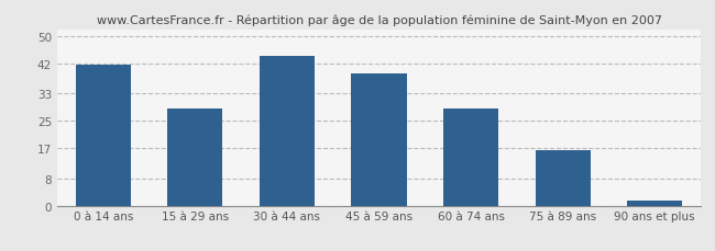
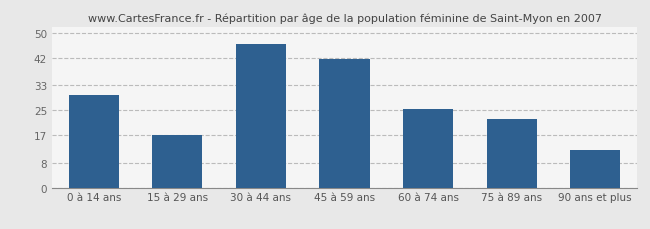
0 à 14 ans: 41.5 -> 30.0
15 à 29 ans: 28.5 -> 17.0
30 à 44 ans: 44.0 -> 46.5
45 à 59 ans: 39.0 -> 41.5
60 à 74 ans: 28.5 -> 25.5
75 à 89 ans: 16.5 -> 22.0
90 ans et plus: 1.5 -> 12.0
